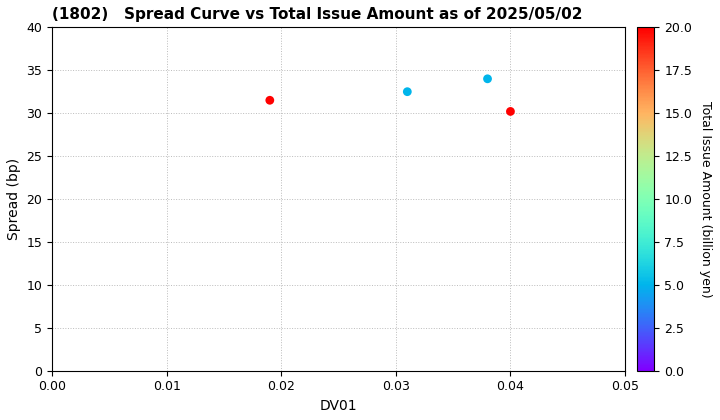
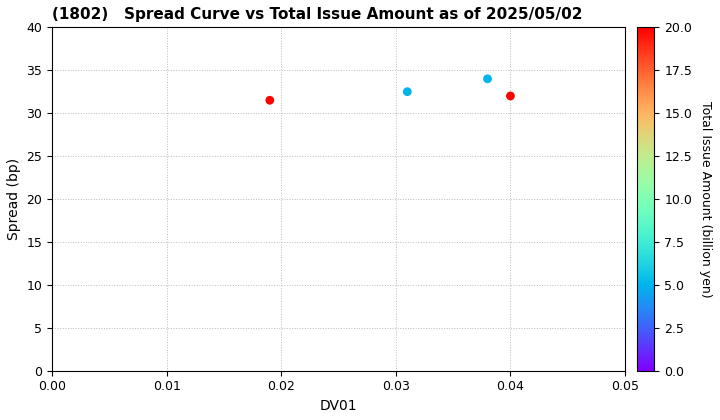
0.04: 30.2 -> 32.0
